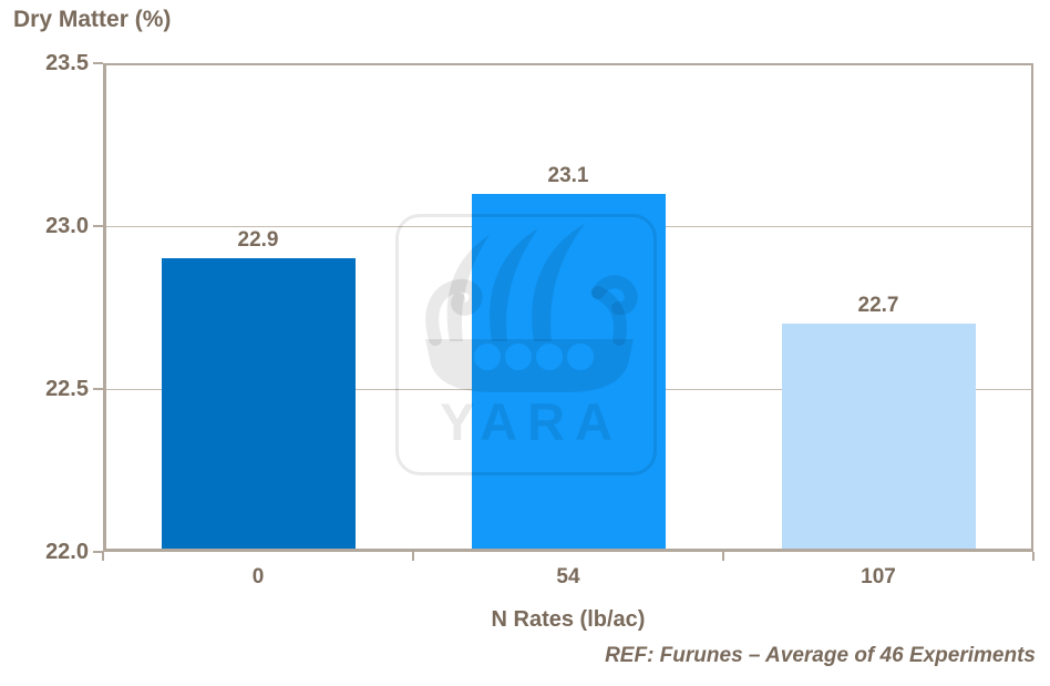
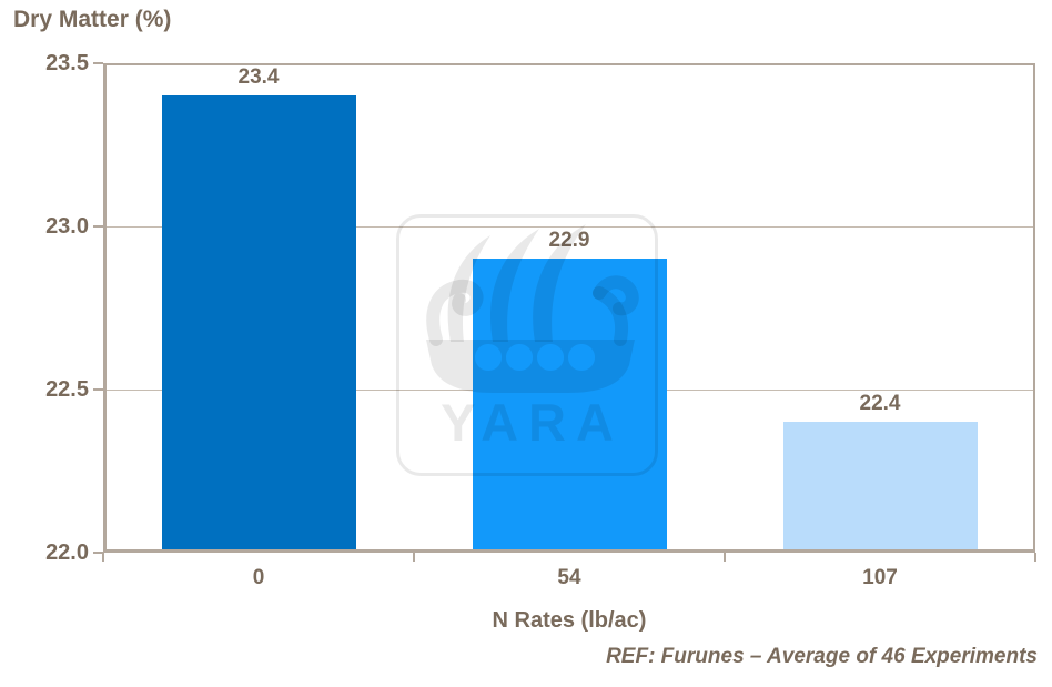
0: 22.9 -> 23.4
54: 23.1 -> 22.9
107: 22.7 -> 22.4
